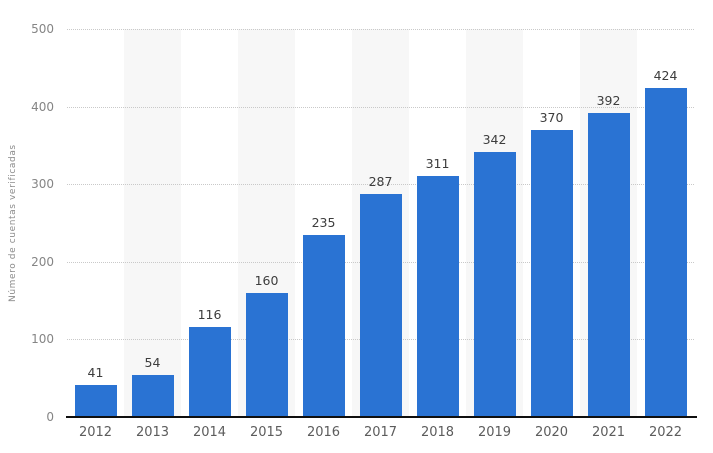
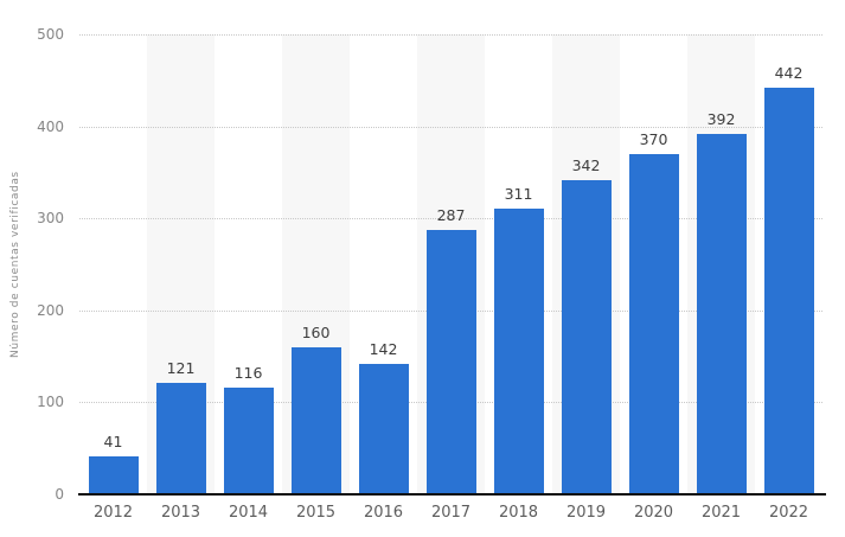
2013: 54 -> 121
2016: 235 -> 142
2022: 424 -> 442
